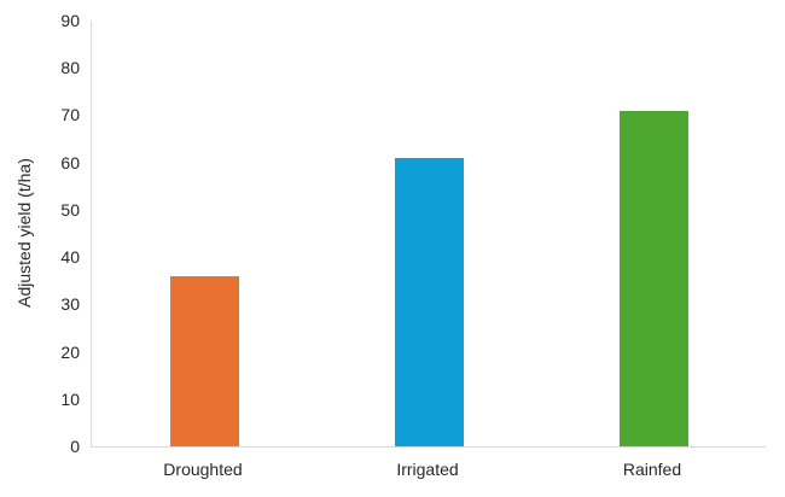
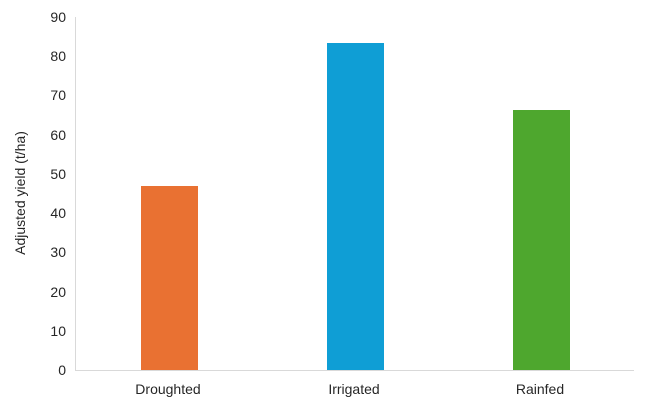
Droughted: 36 -> 47
Irrigated: 61 -> 83
Rainfed: 71 -> 66
